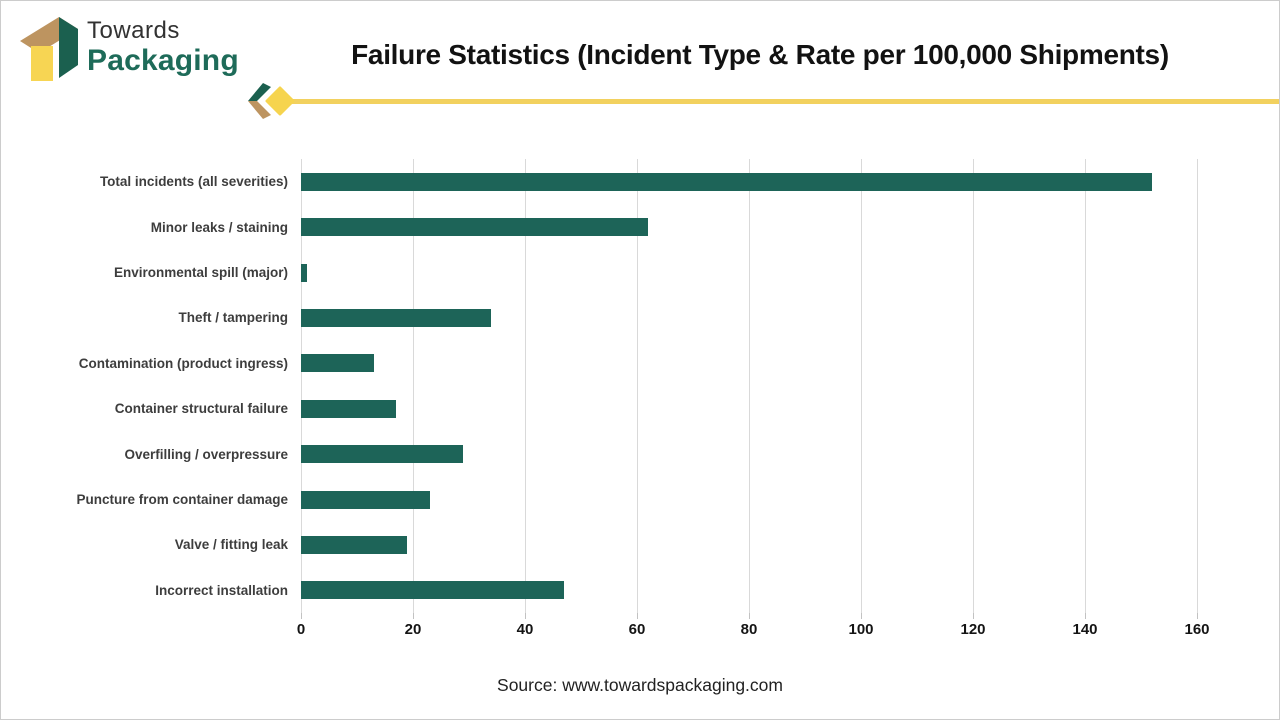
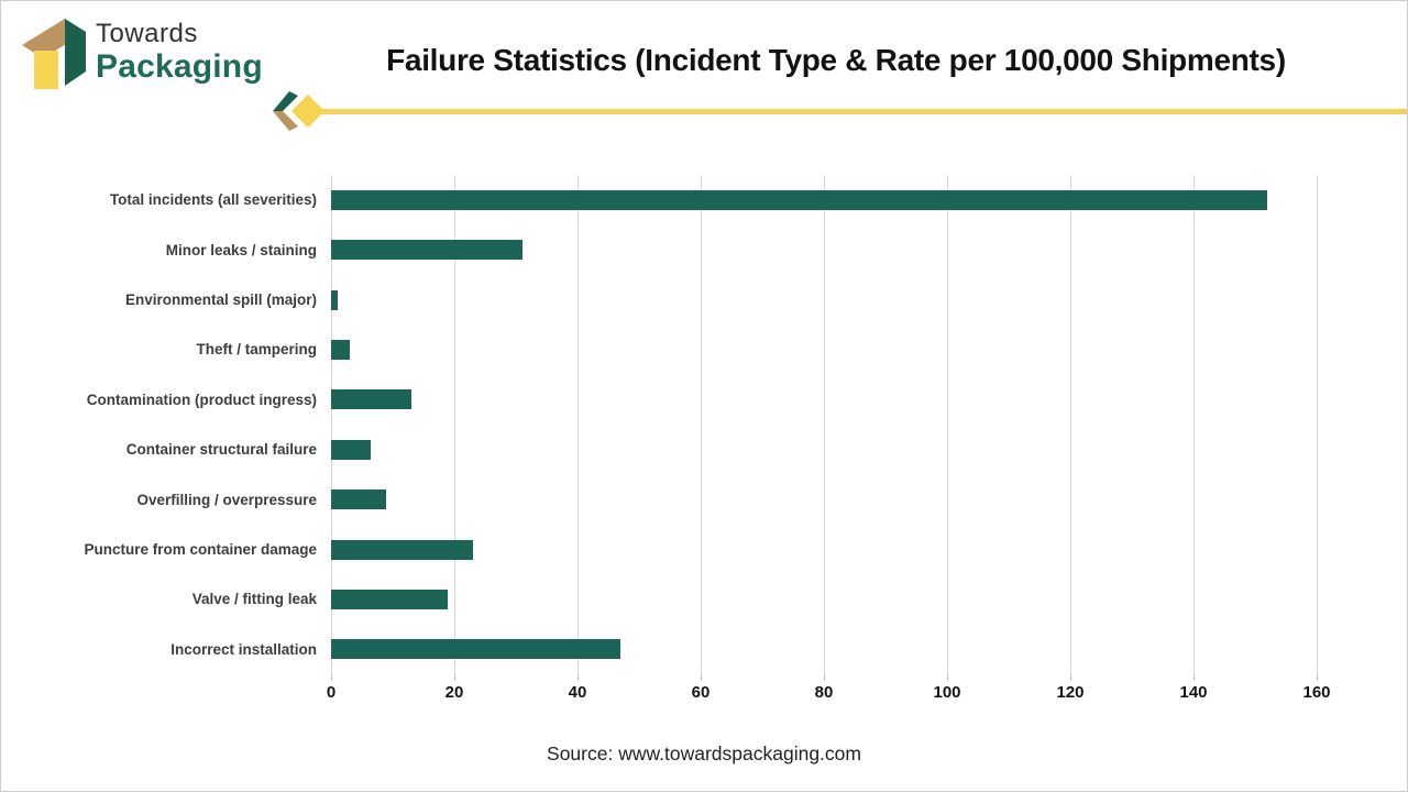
Minor leaks / staining: 62 -> 31
Theft / tampering: 34 -> 3
Container structural failure: 17 -> 6
Overfilling / overpressure: 29 -> 9
